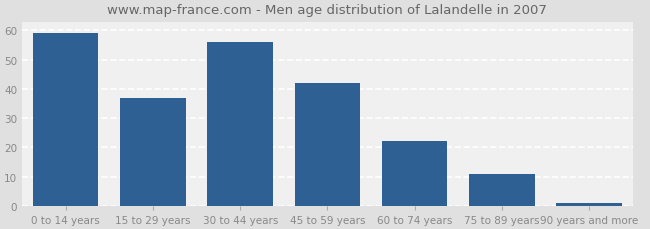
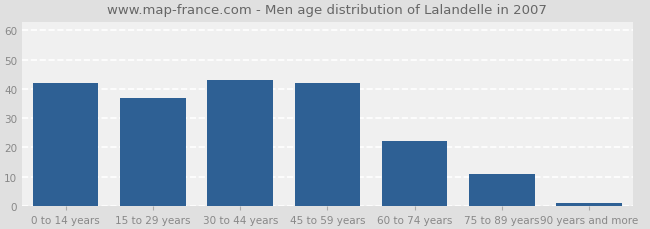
0 to 14 years: 59 -> 42
30 to 44 years: 56 -> 43
